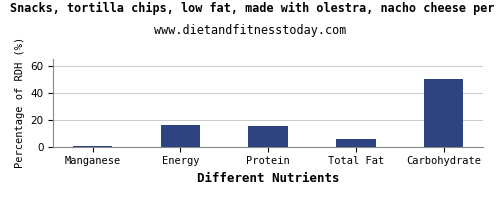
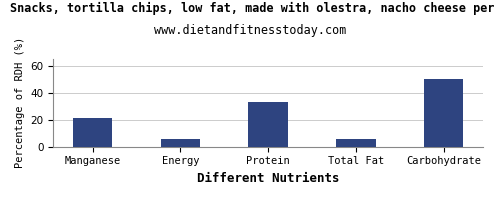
Manganese: 0 -> 21
Energy: 16 -> 6
Protein: 15 -> 33
